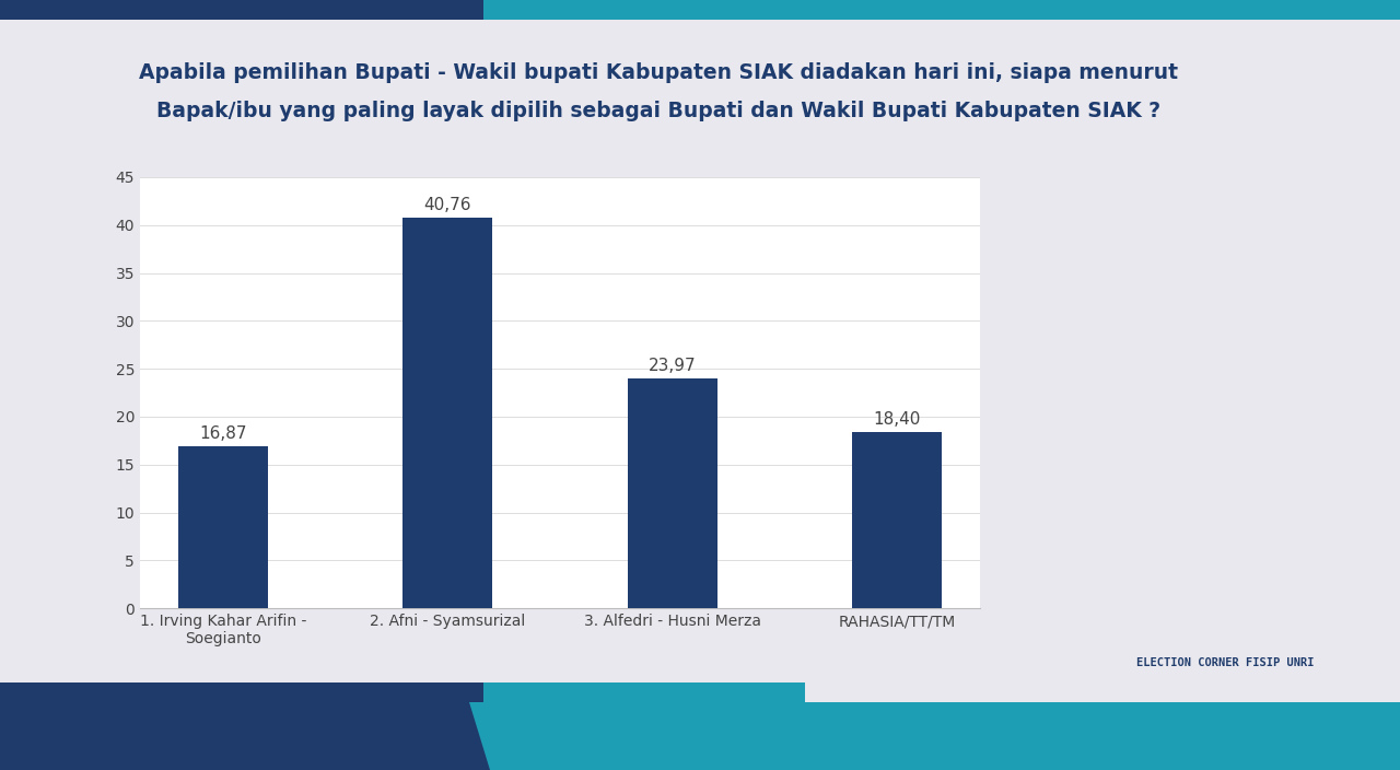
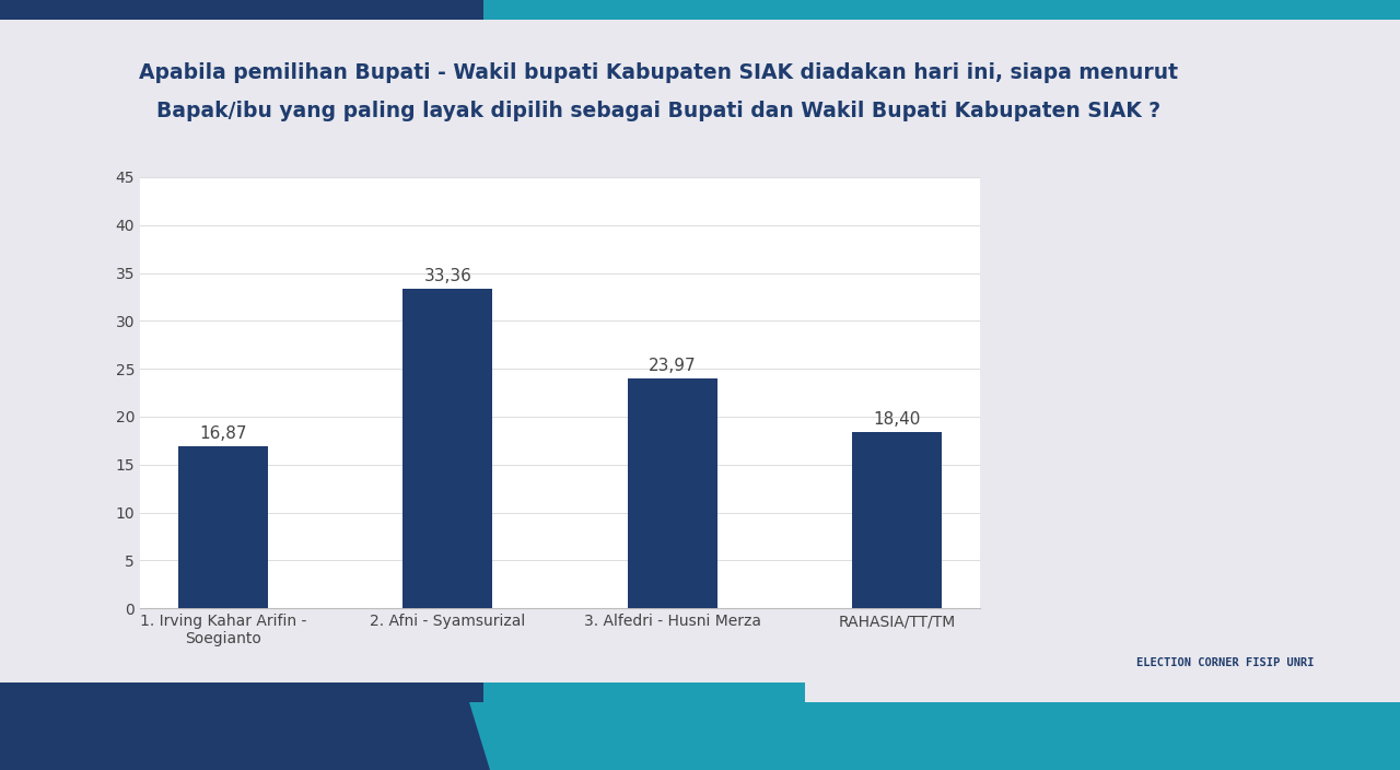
2. Afni - Syamsurizal: 40,76 -> 33,36
